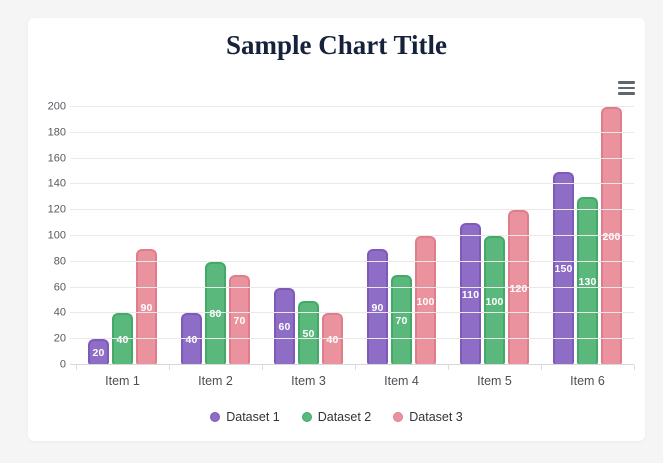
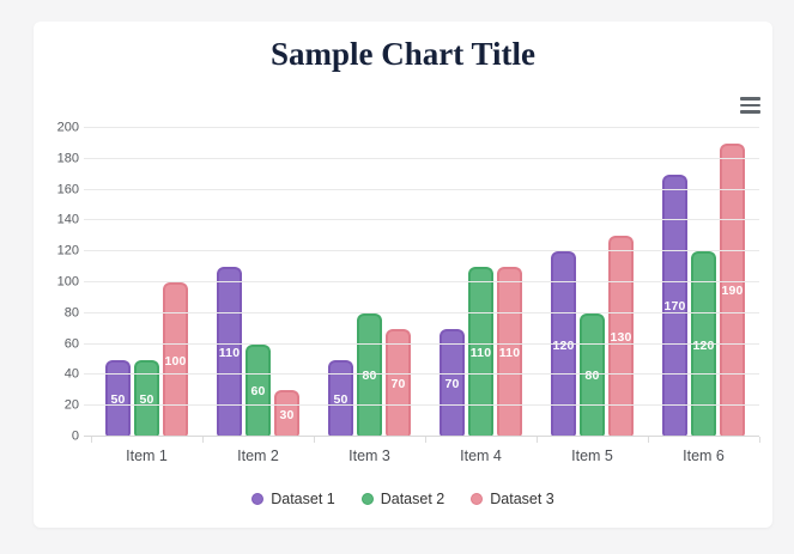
Dataset 1/Item 1: 20 -> 50
Dataset 2/Item 1: 40 -> 50
Dataset 3/Item 1: 90 -> 100
Dataset 1/Item 2: 40 -> 110
Dataset 2/Item 2: 80 -> 60
Dataset 3/Item 2: 70 -> 30
Dataset 1/Item 3: 60 -> 50
Dataset 2/Item 3: 50 -> 80
Dataset 3/Item 3: 40 -> 70
Dataset 1/Item 4: 90 -> 70
Dataset 2/Item 4: 70 -> 110
Dataset 3/Item 4: 100 -> 110
Dataset 1/Item 5: 110 -> 120
Dataset 2/Item 5: 100 -> 80
Dataset 3/Item 5: 120 -> 130
Dataset 1/Item 6: 150 -> 170
Dataset 2/Item 6: 130 -> 120
Dataset 3/Item 6: 200 -> 190
